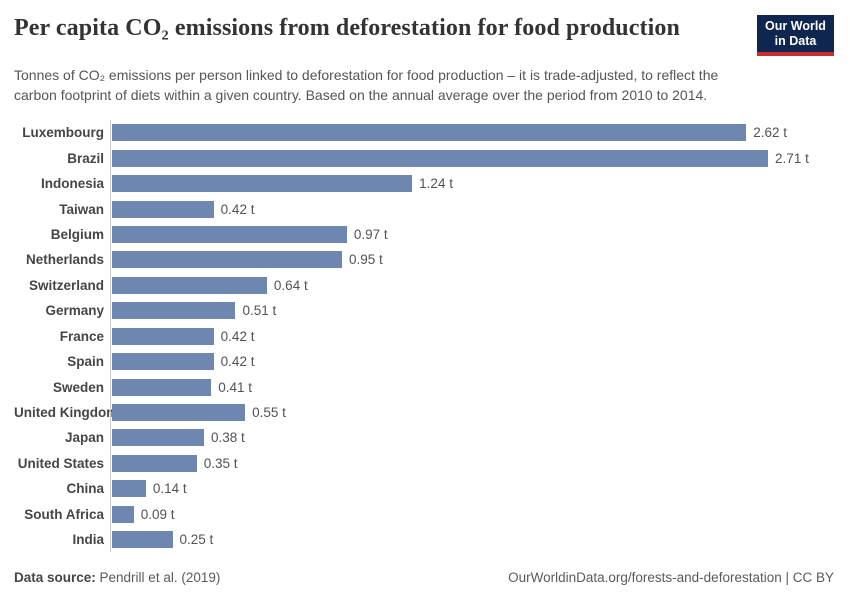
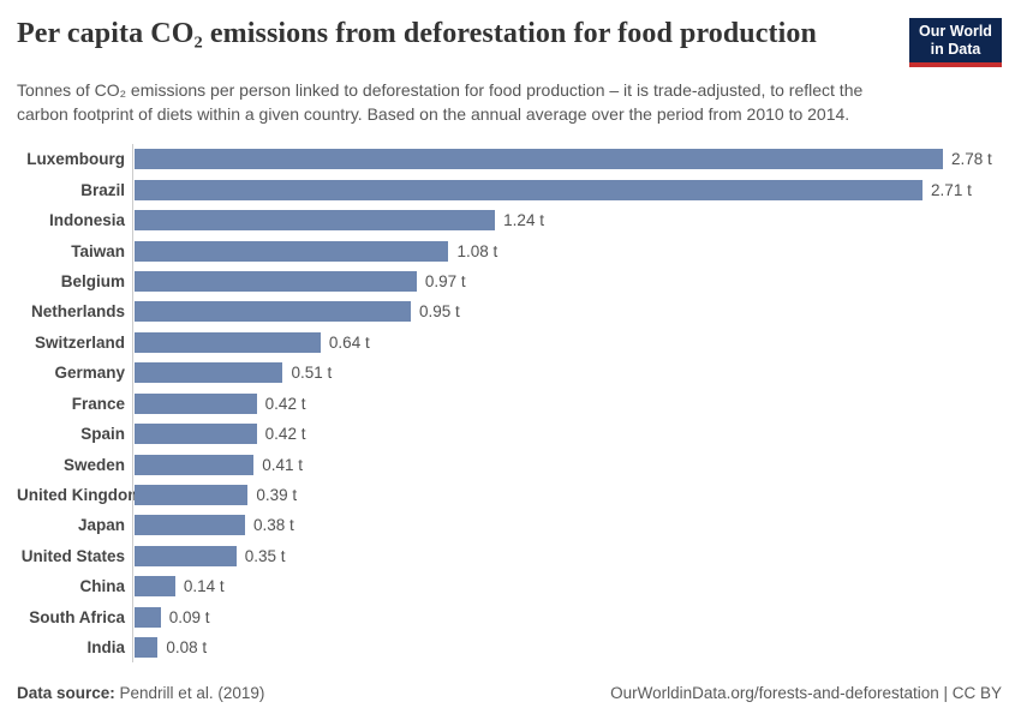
Luxembourg: 2.62 -> 2.78
Taiwan: 0.42 -> 1.08
United Kingdom: 0.55 -> 0.39
India: 0.25 -> 0.08
